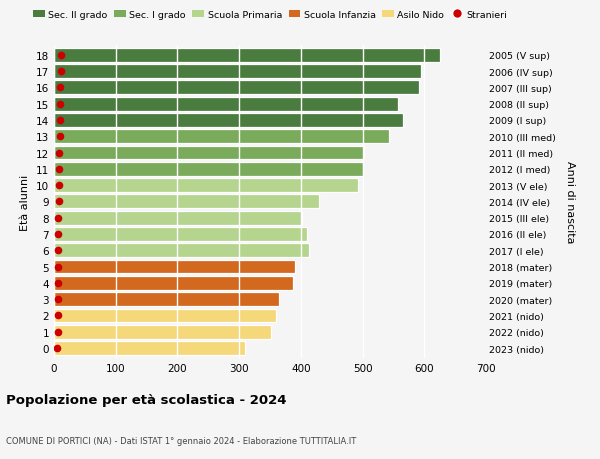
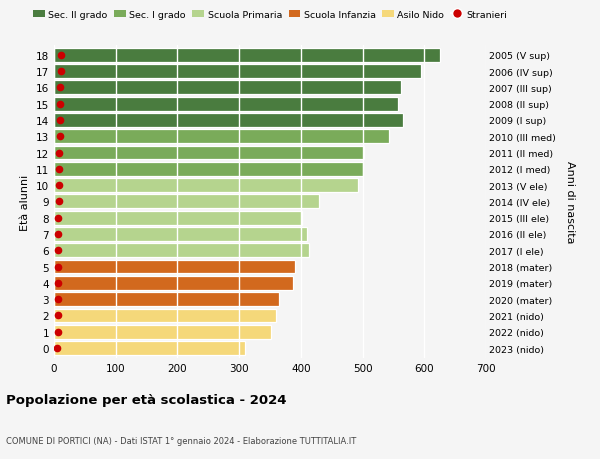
16: 592 -> 562
